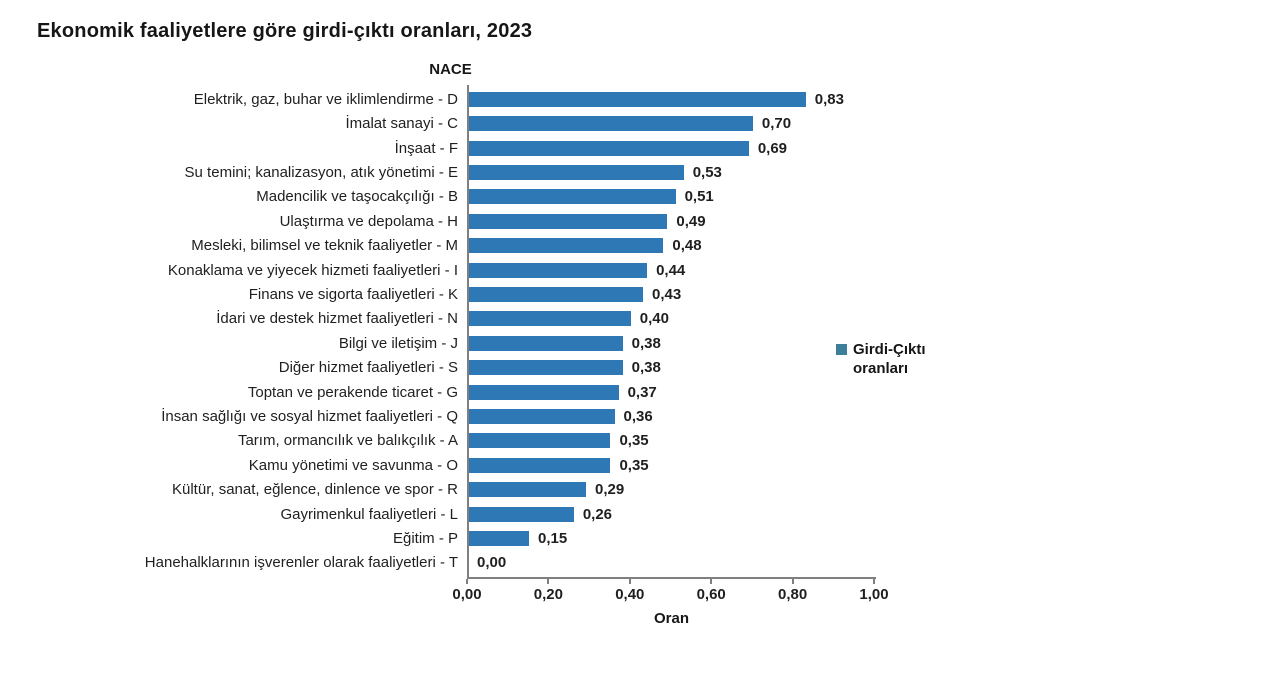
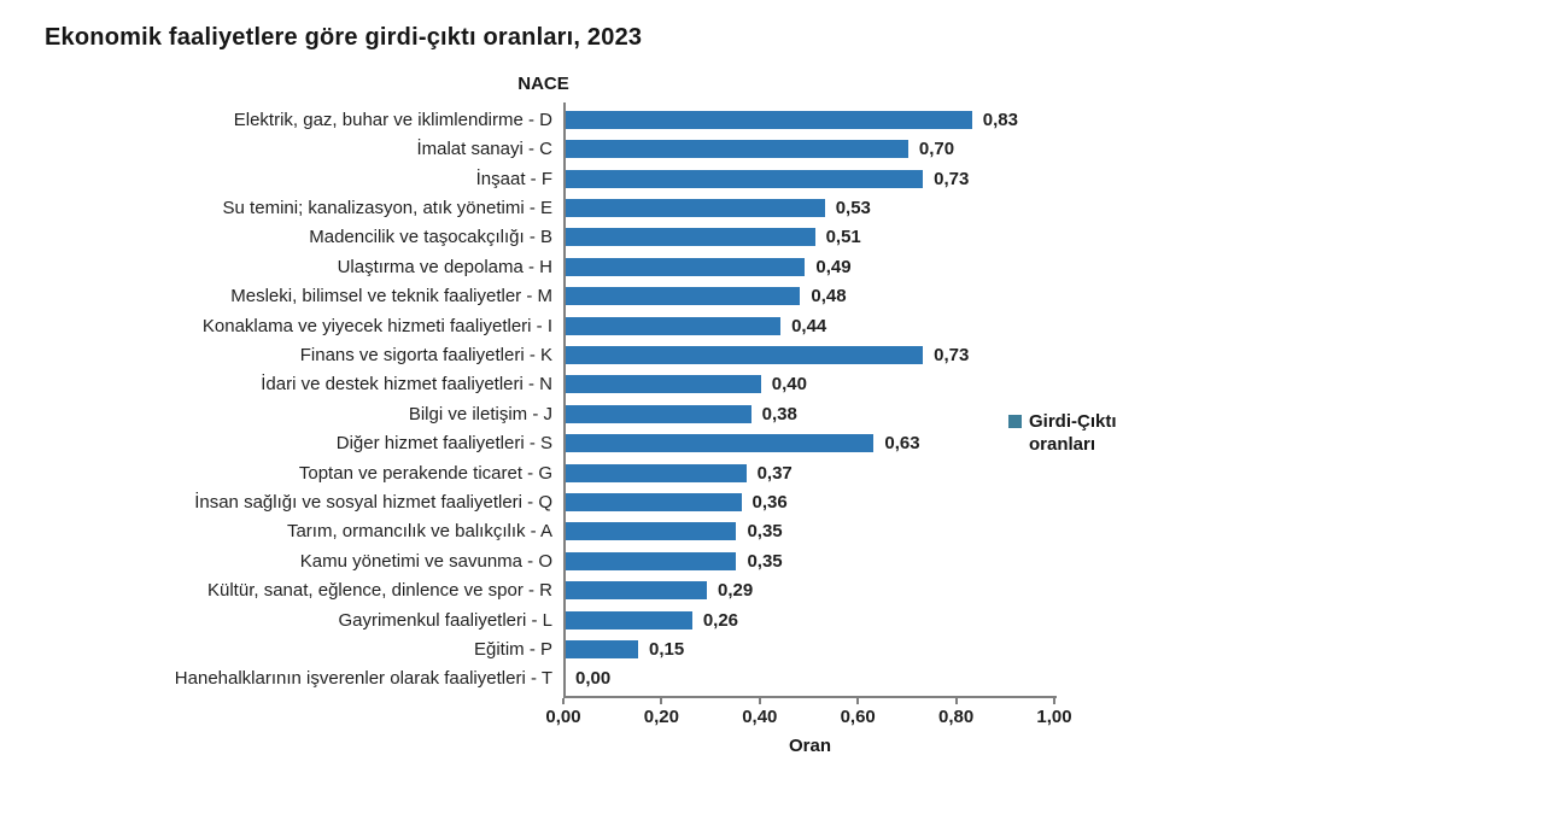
İnşaat - F: 0,69 -> 0,73
Finans ve sigorta faaliyetleri - K: 0,43 -> 0,73
Diğer hizmet faaliyetleri - S: 0,38 -> 0,63
